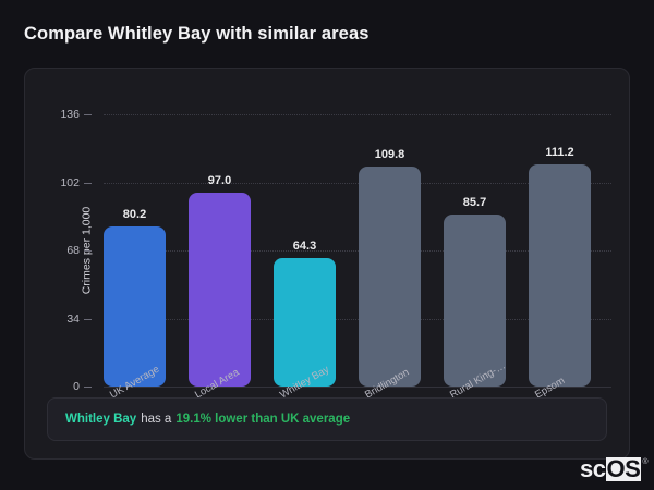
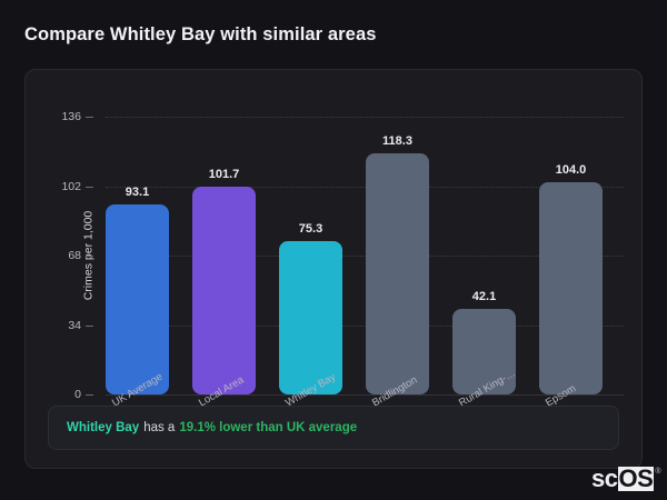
UK Average: 80.2 -> 93.1
Local Area: 97.0 -> 101.7
Whitley Bay: 64.3 -> 75.3
Bridlington: 109.8 -> 118.3
Rural King-…: 85.7 -> 42.1
Epsom: 111.2 -> 104.0
